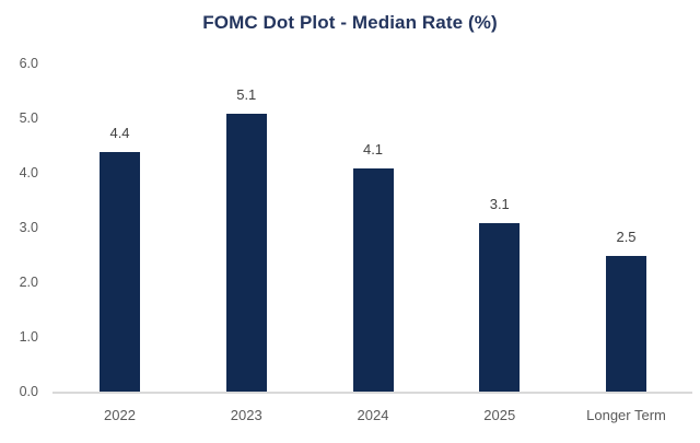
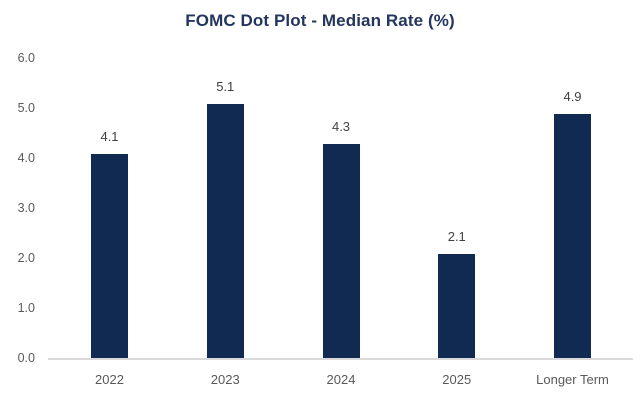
2022: 4.4 -> 4.1
2024: 4.1 -> 4.3
2025: 3.1 -> 2.1
Longer Term: 2.5 -> 4.9
